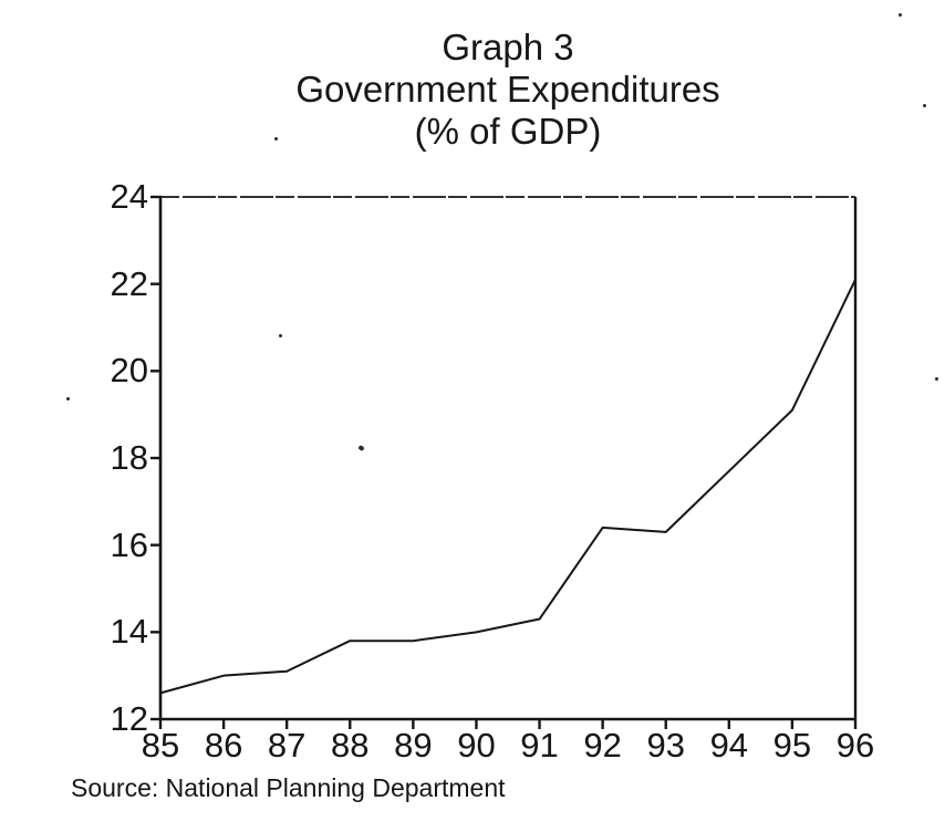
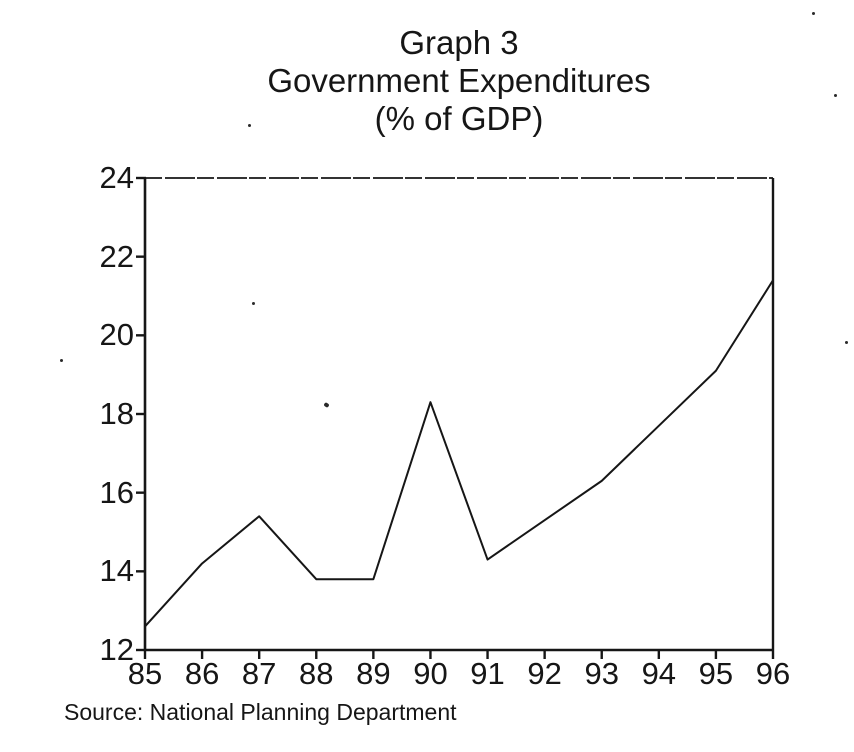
86: 13.0 -> 14.2
87: 13.1 -> 15.4
90: 14.0 -> 18.3
92: 16.4 -> 15.3
96: 22.1 -> 21.4
